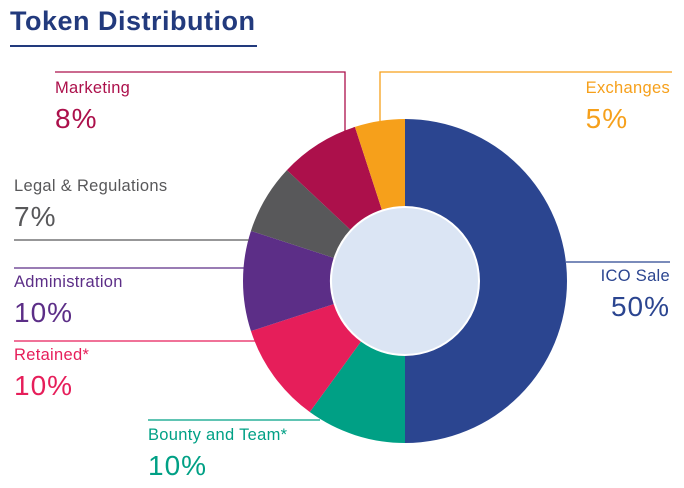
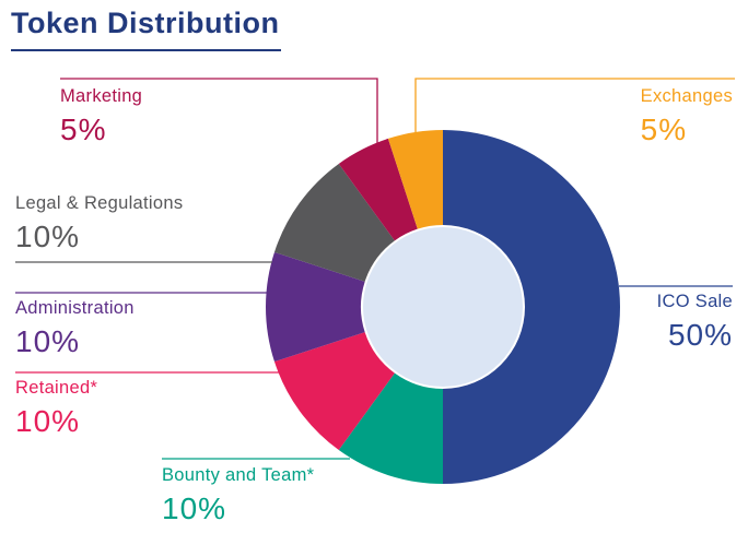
Legal & Regulations: 7% -> 10%
Marketing: 8% -> 5%
